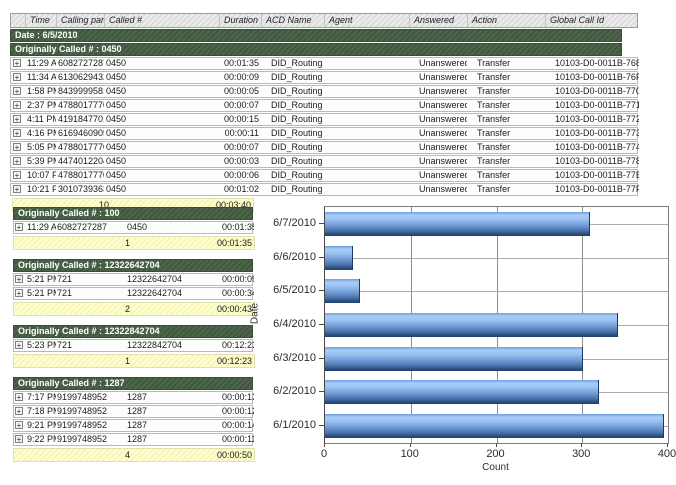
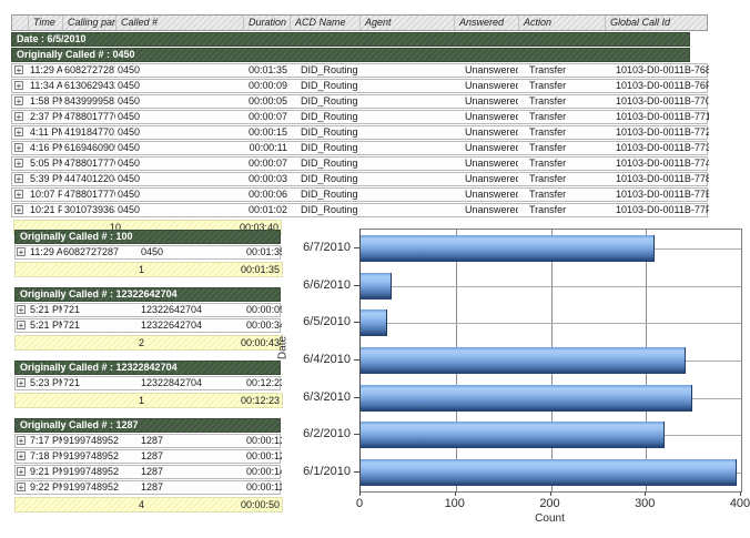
6/5/2010: 40 -> 30
6/3/2010: 300 -> 350
